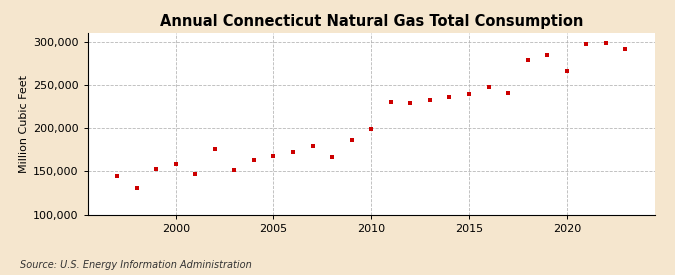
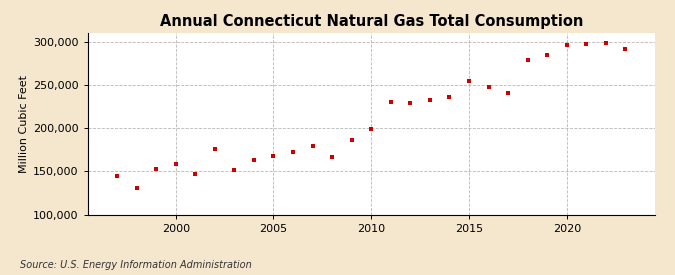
2015: 240,000 -> 254,000
2020: 266,000 -> 296,000
